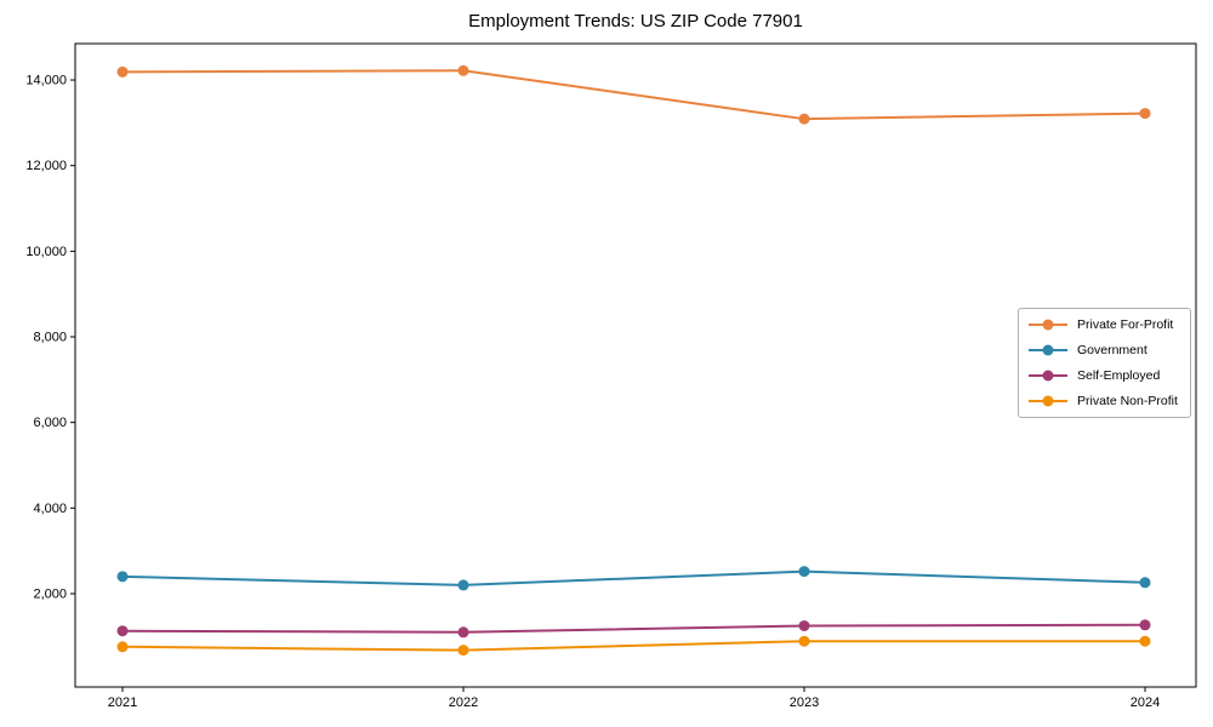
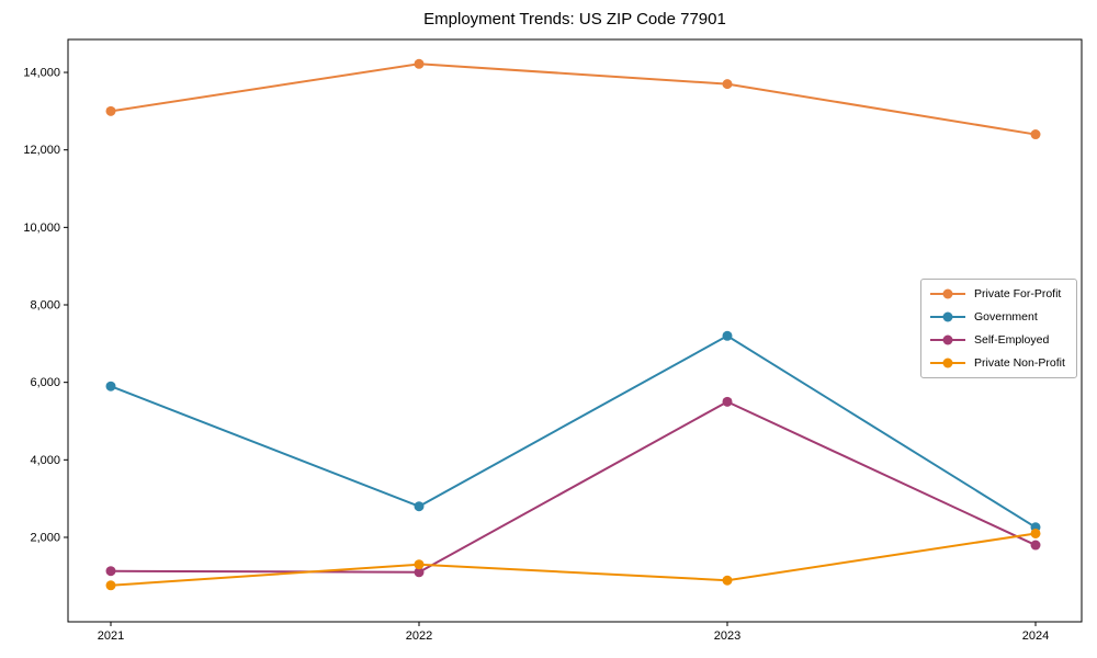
Private For-Profit/2021: 14200 -> 13000
Government/2021: 2400 -> 5900
Government/2022: 2200 -> 2800
Private Non-Profit/2022: 700 -> 1300
Private For-Profit/2023: 13100 -> 13700
Government/2023: 2500 -> 7200
Self-Employed/2023: 1200 -> 5500
Private For-Profit/2024: 13200 -> 12400
Self-Employed/2024: 1300 -> 1800
Private Non-Profit/2024: 900 -> 2100
